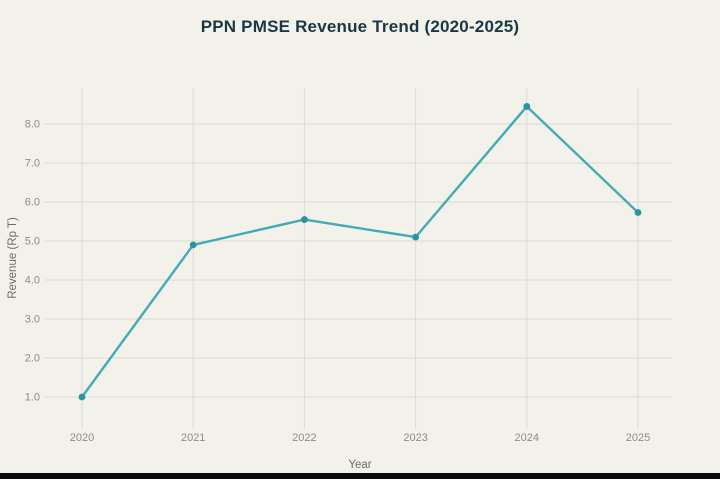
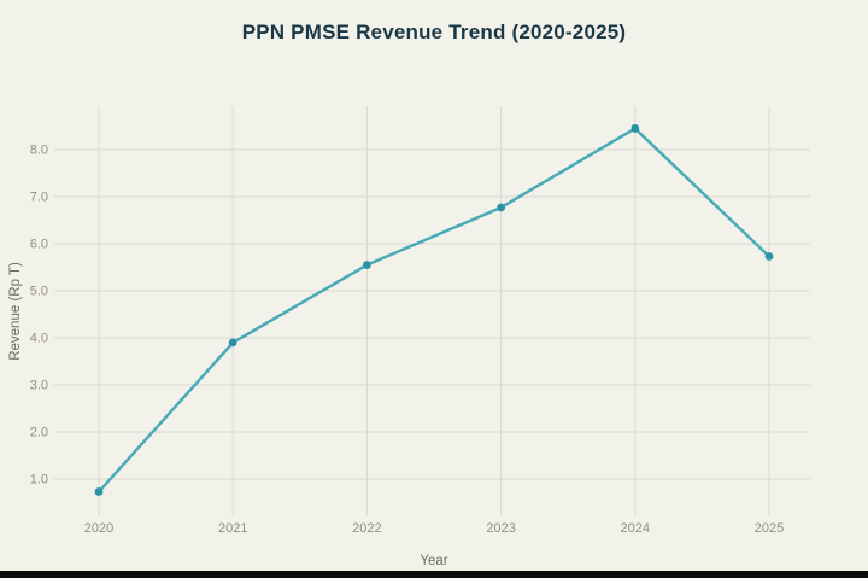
2020: 1.0 -> 0.7
2021: 4.9 -> 3.9
2023: 5.1 -> 6.8
